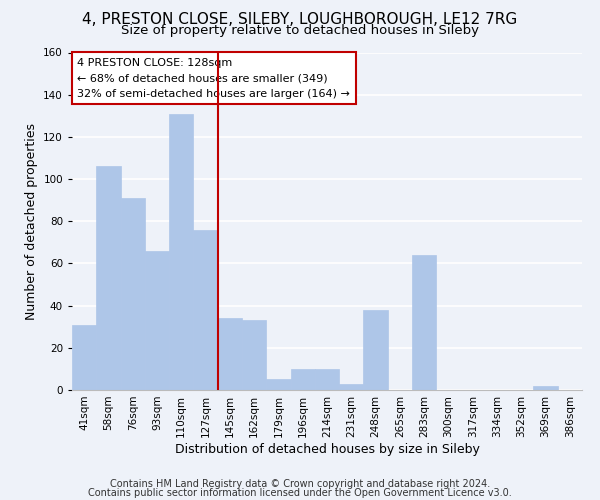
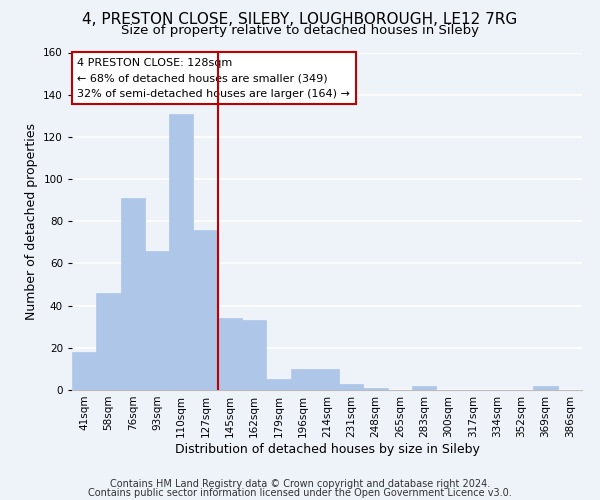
41sqm: 31 -> 18
58sqm: 106 -> 46
248sqm: 38 -> 1
283sqm: 64 -> 2
